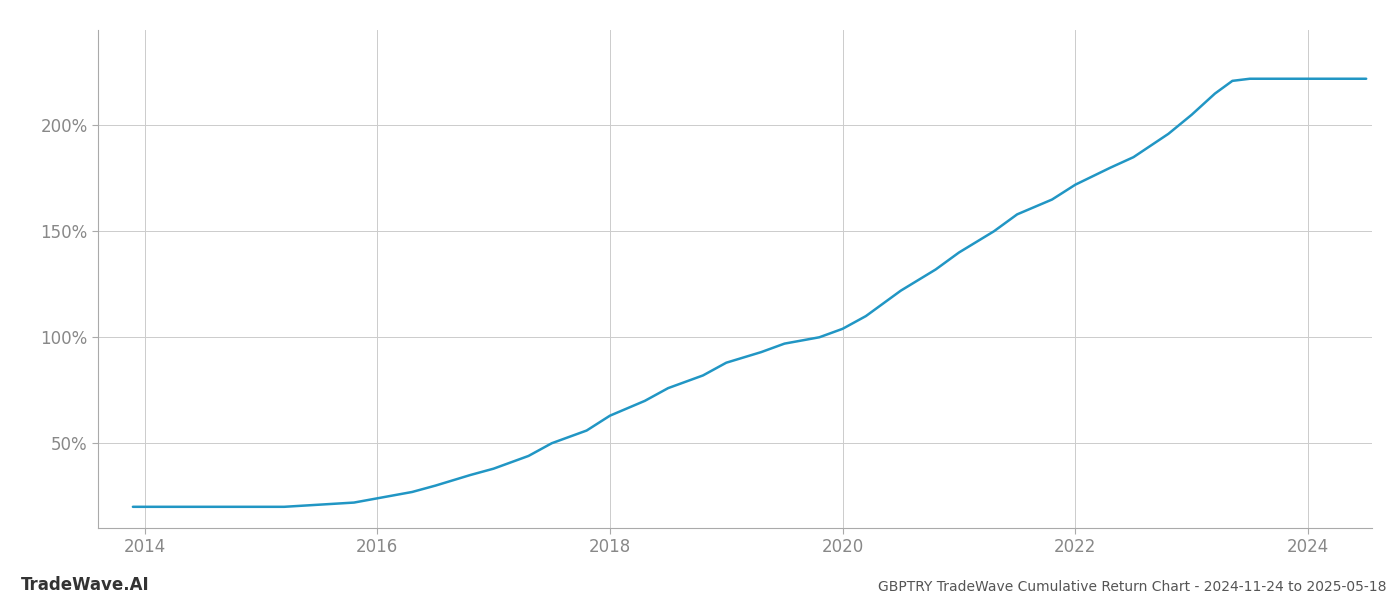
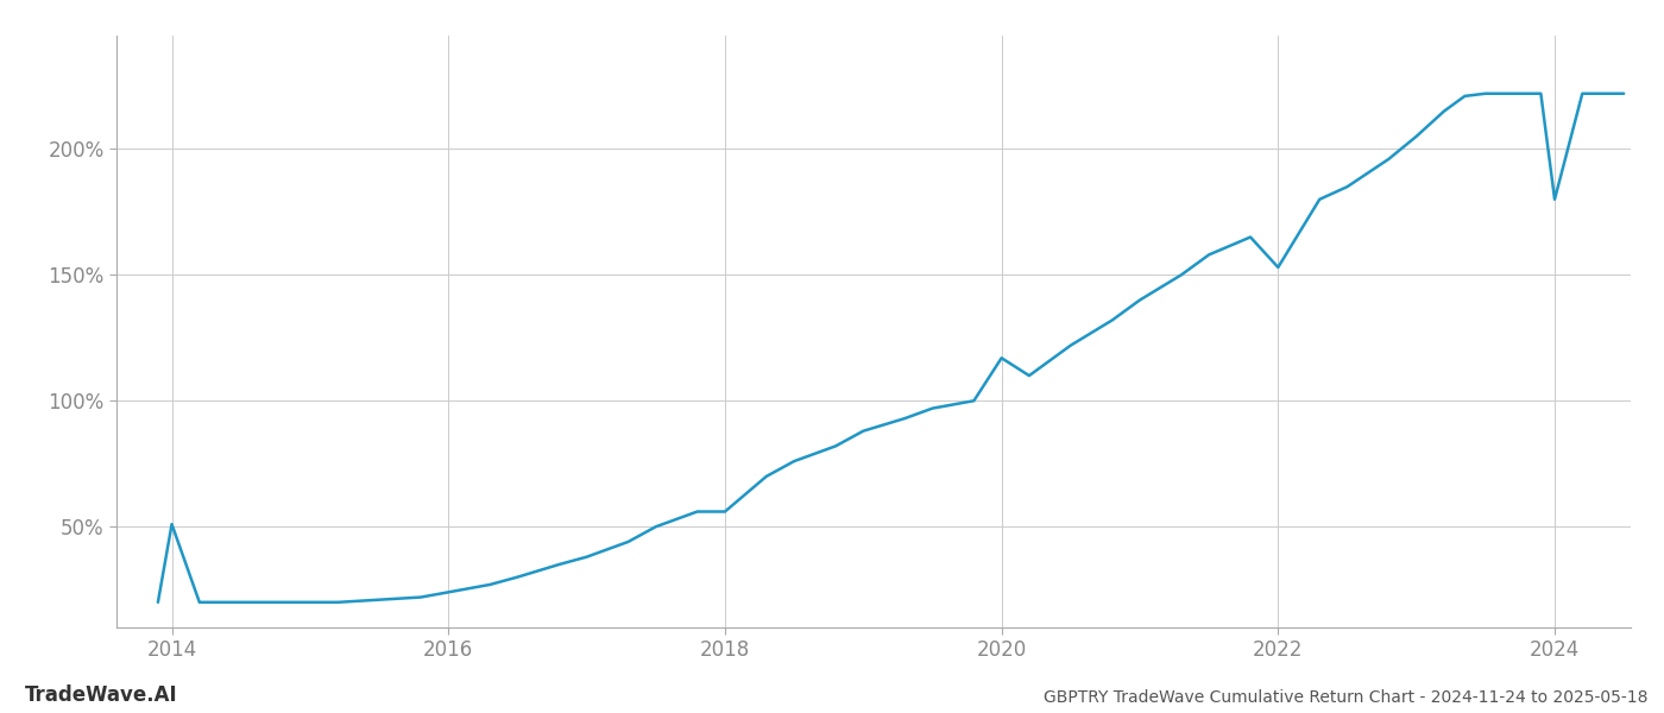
2014: 20% -> 51%
2018: 63% -> 56%
2020: 104% -> 117%
2022: 172% -> 153%
2024: 222% -> 180%
